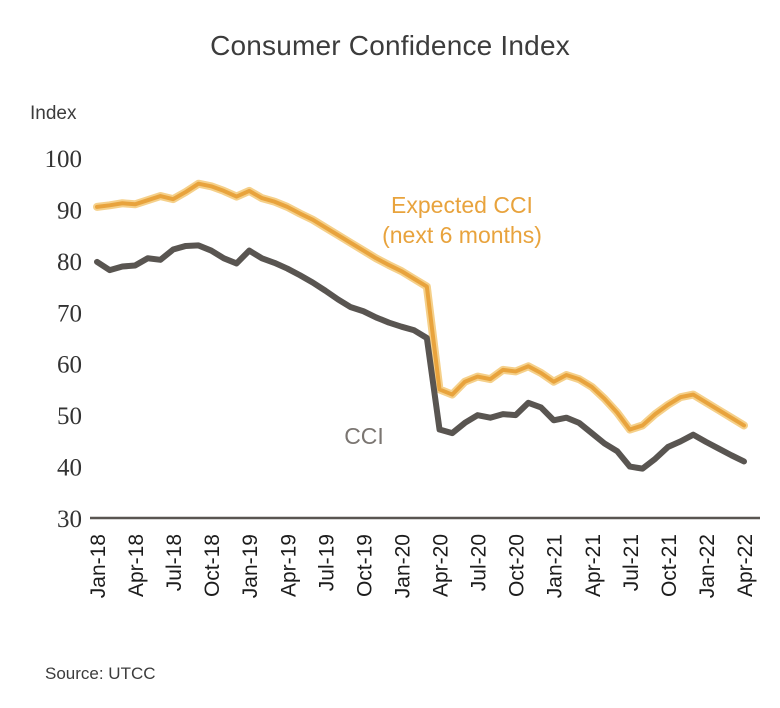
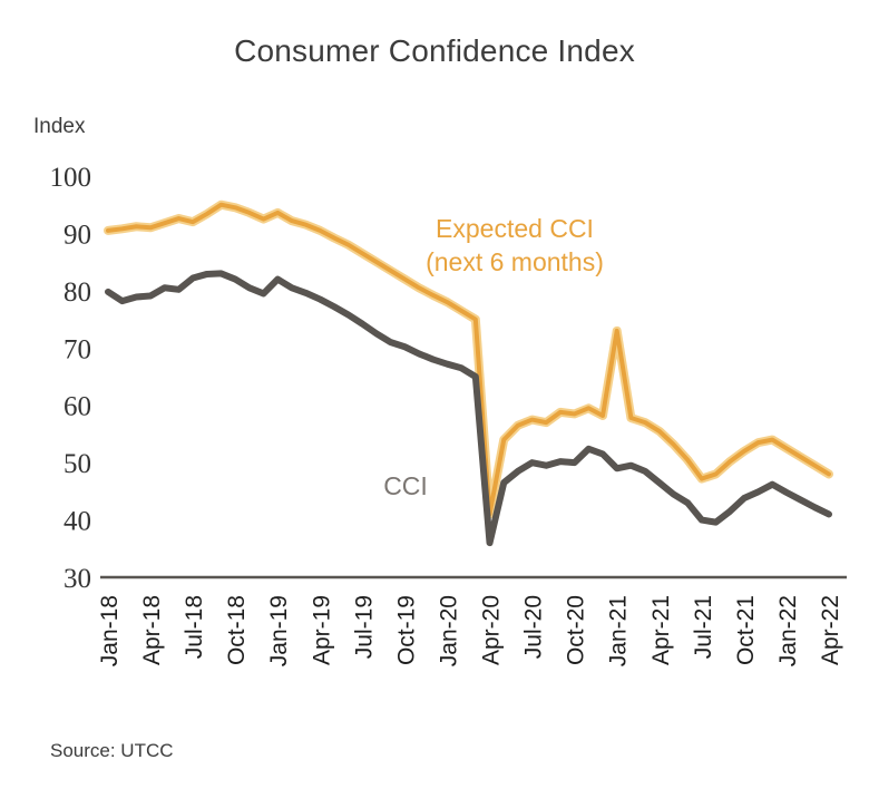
Expected CCI (next 6 months)/Apr-20: 55 -> 41
CCI/Apr-20: 47 -> 36
Expected CCI (next 6 months)/Jan-21: 56 -> 73
